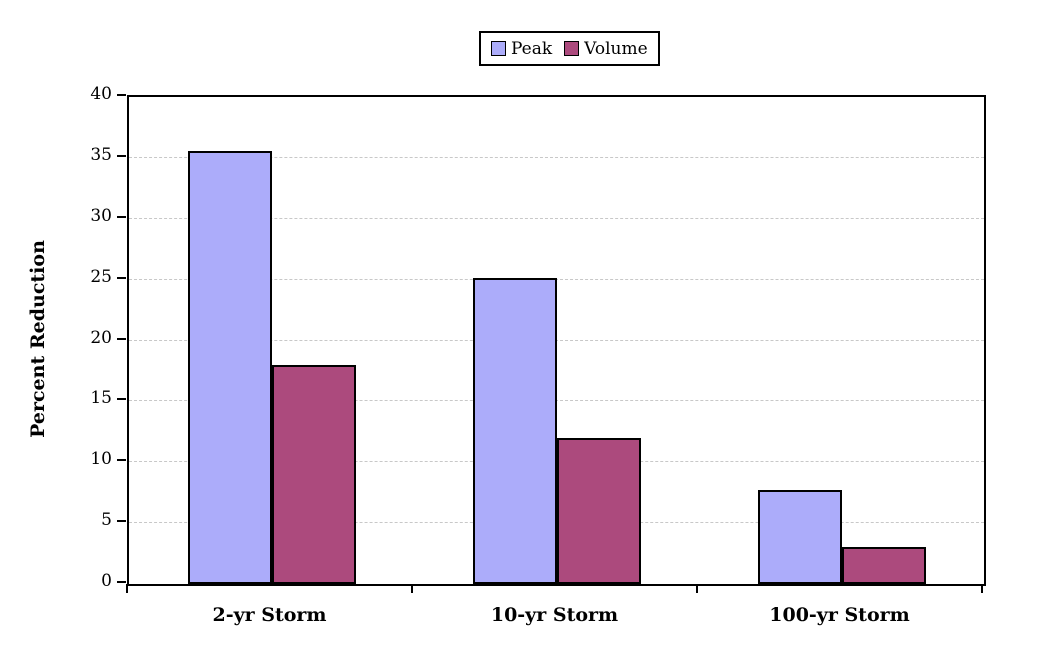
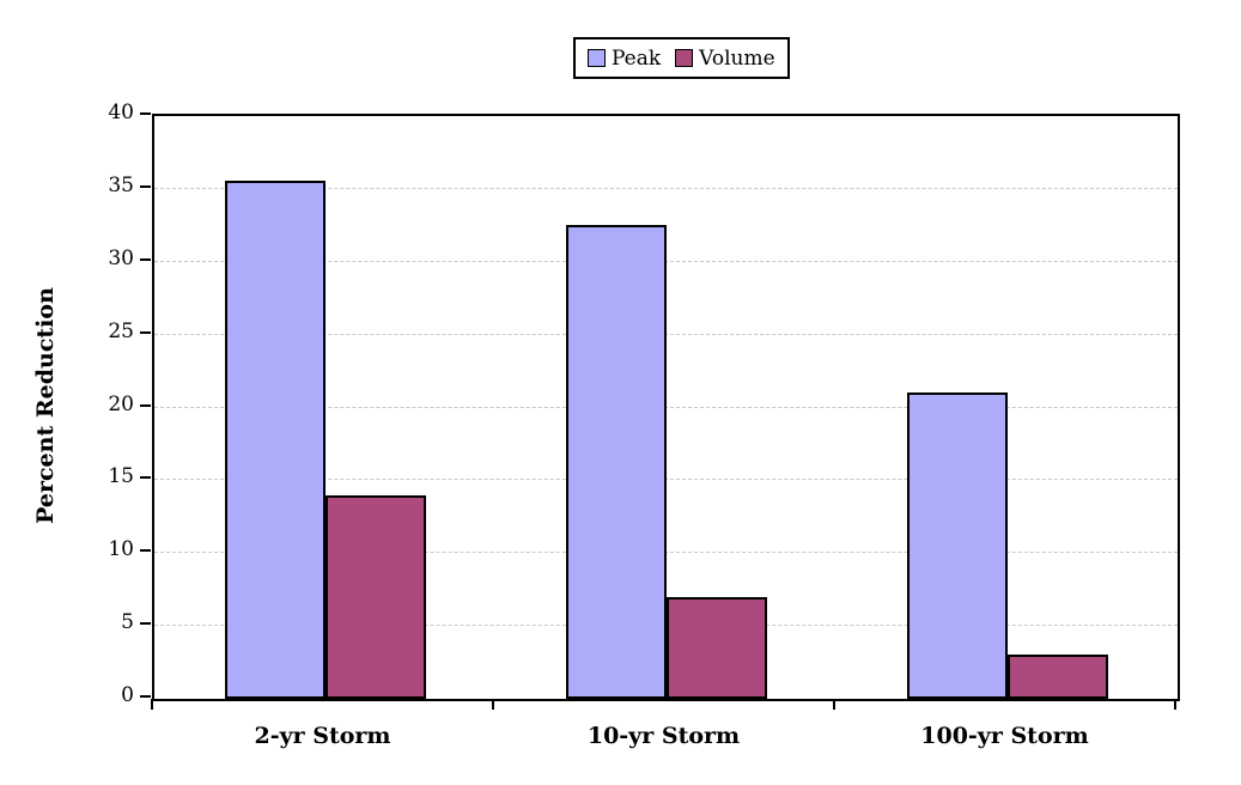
Volume/2-yr Storm: 18 -> 14
Peak/10-yr Storm: 25.1 -> 32.5
Volume/10-yr Storm: 12 -> 7
Peak/100-yr Storm: 7.7 -> 21.0
